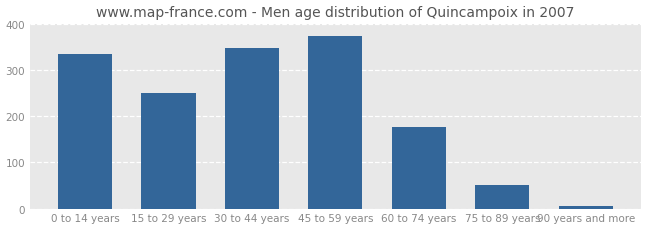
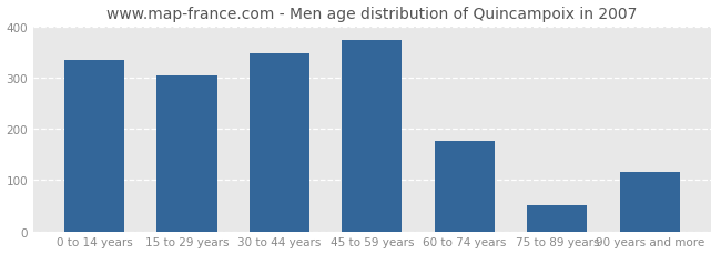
15 to 29 years: 250 -> 305
90 years and more: 5 -> 115
